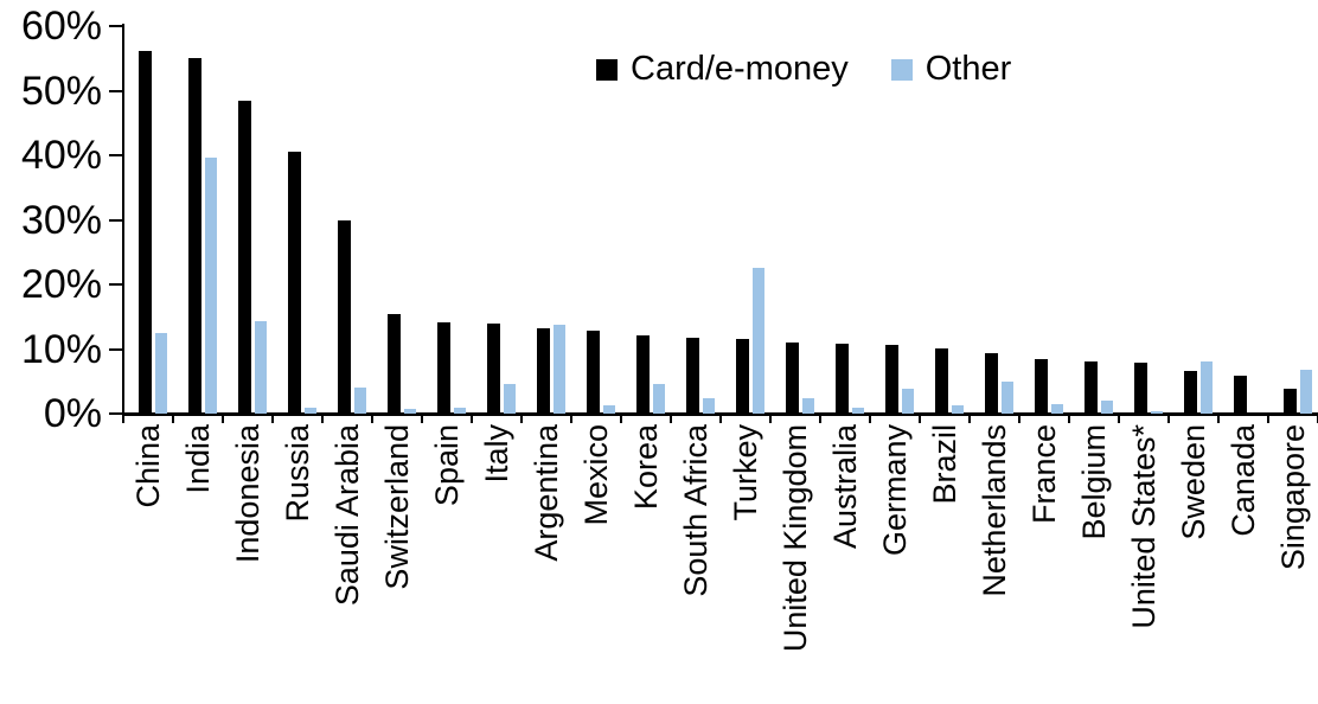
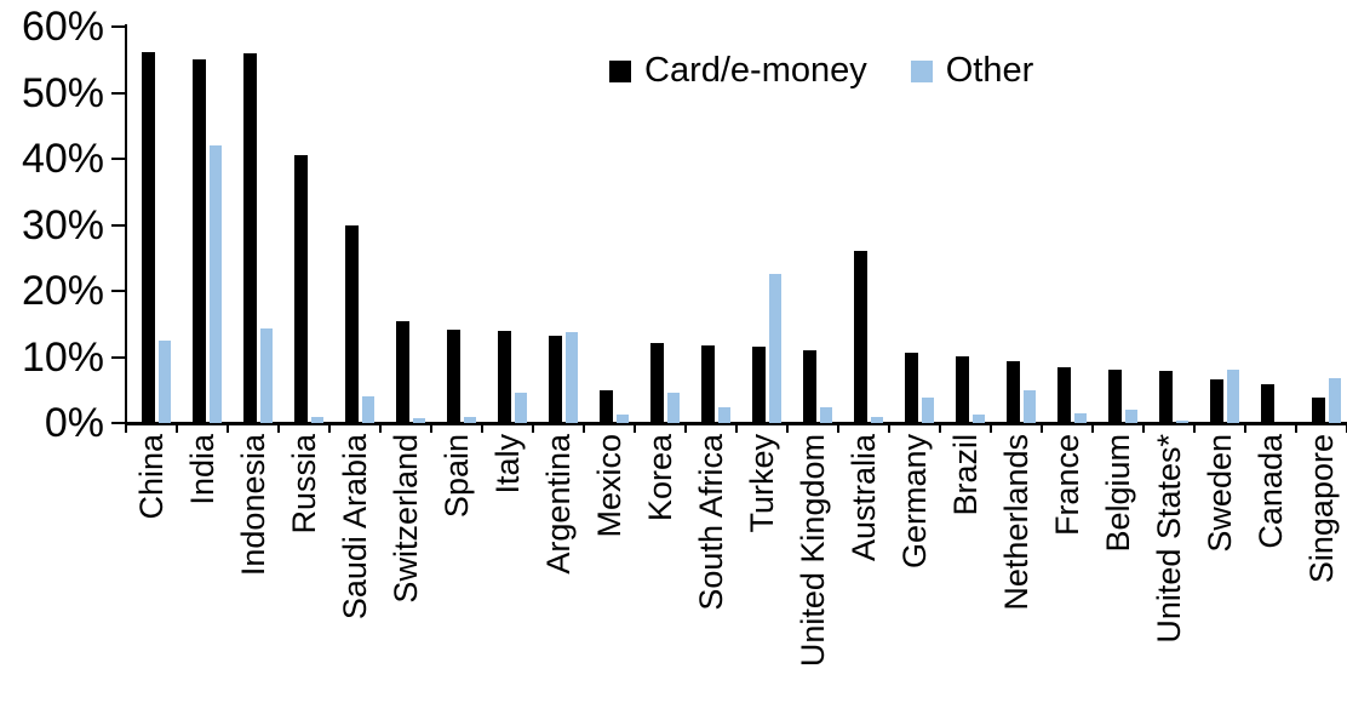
Other/India: 40% -> 42%
Card/e-money/Indonesia: 48% -> 56%
Card/e-money/Mexico: 13% -> 5%
Card/e-money/Australia: 11% -> 26%
